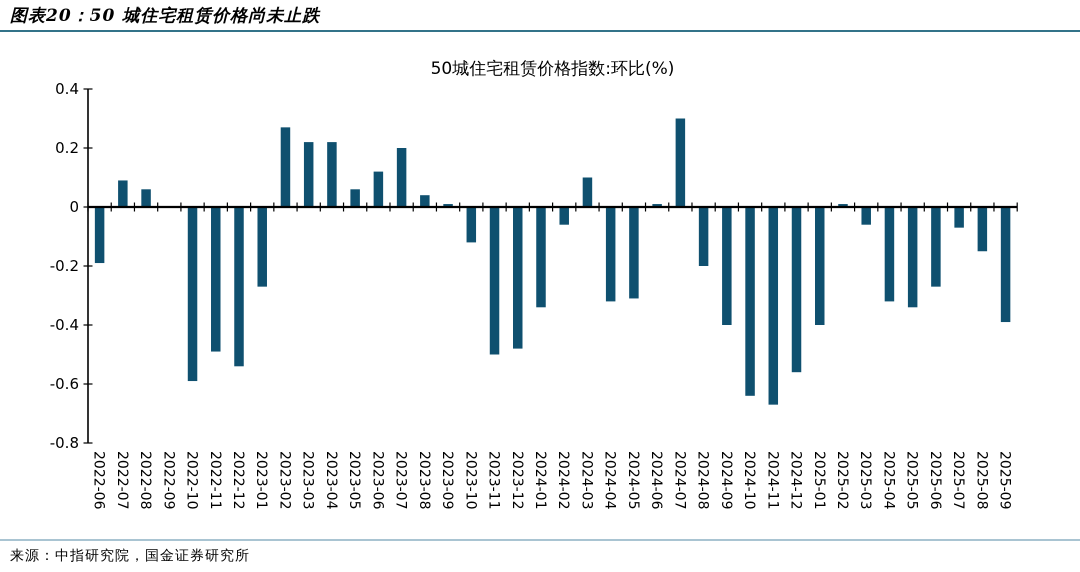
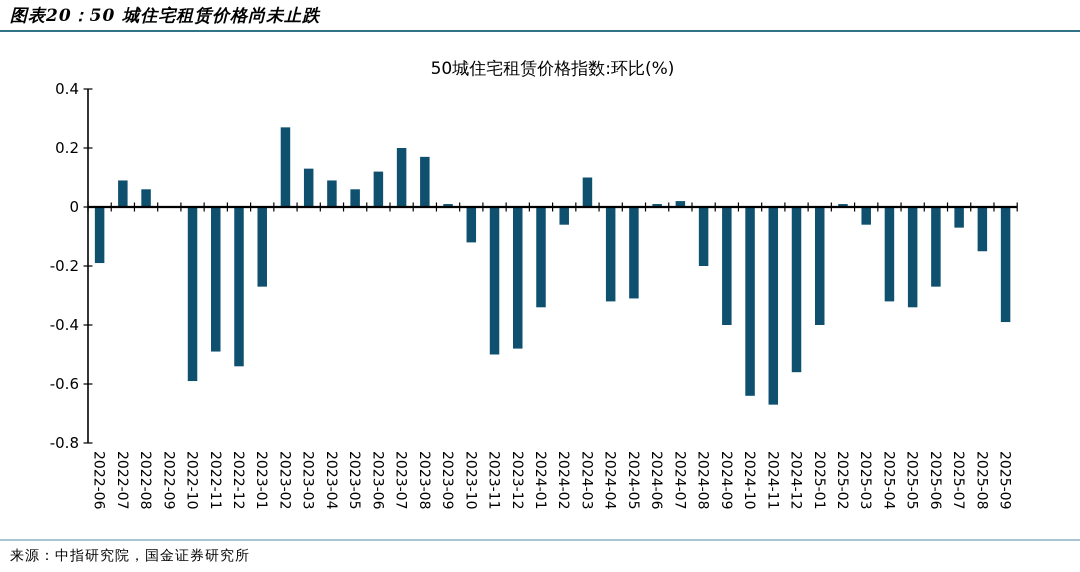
2023-03: 0.22 -> 0.13
2023-04: 0.22 -> 0.09
2023-08: 0.04 -> 0.17
2024-07: 0.30 -> 0.02
